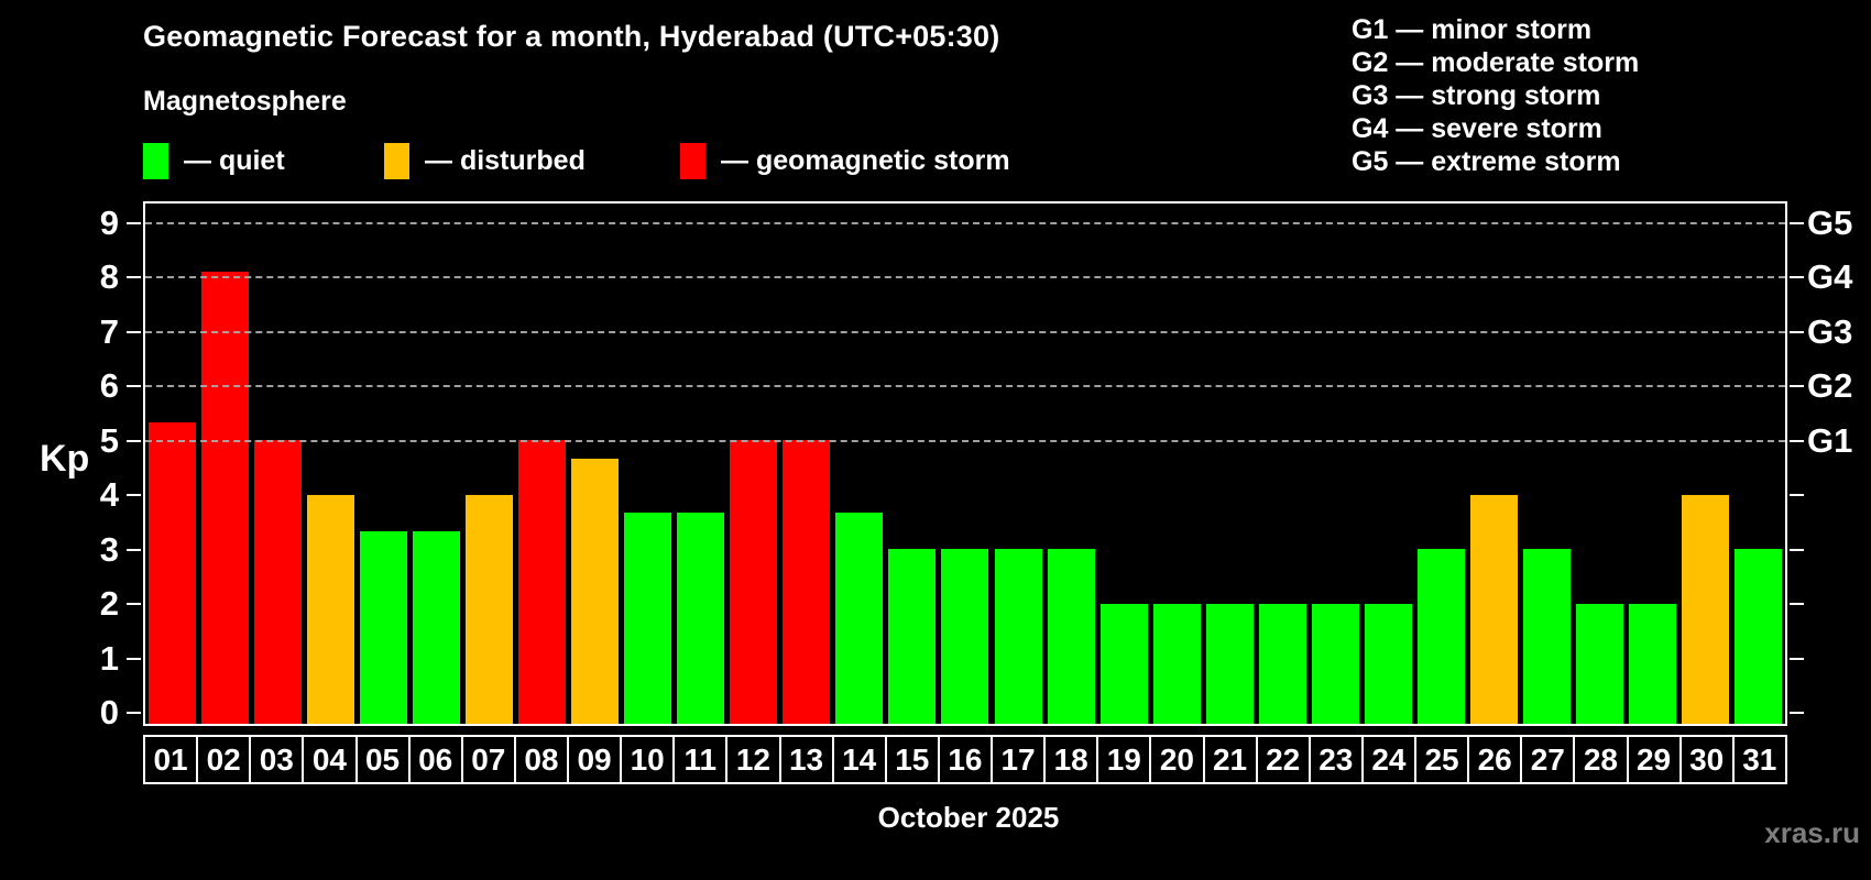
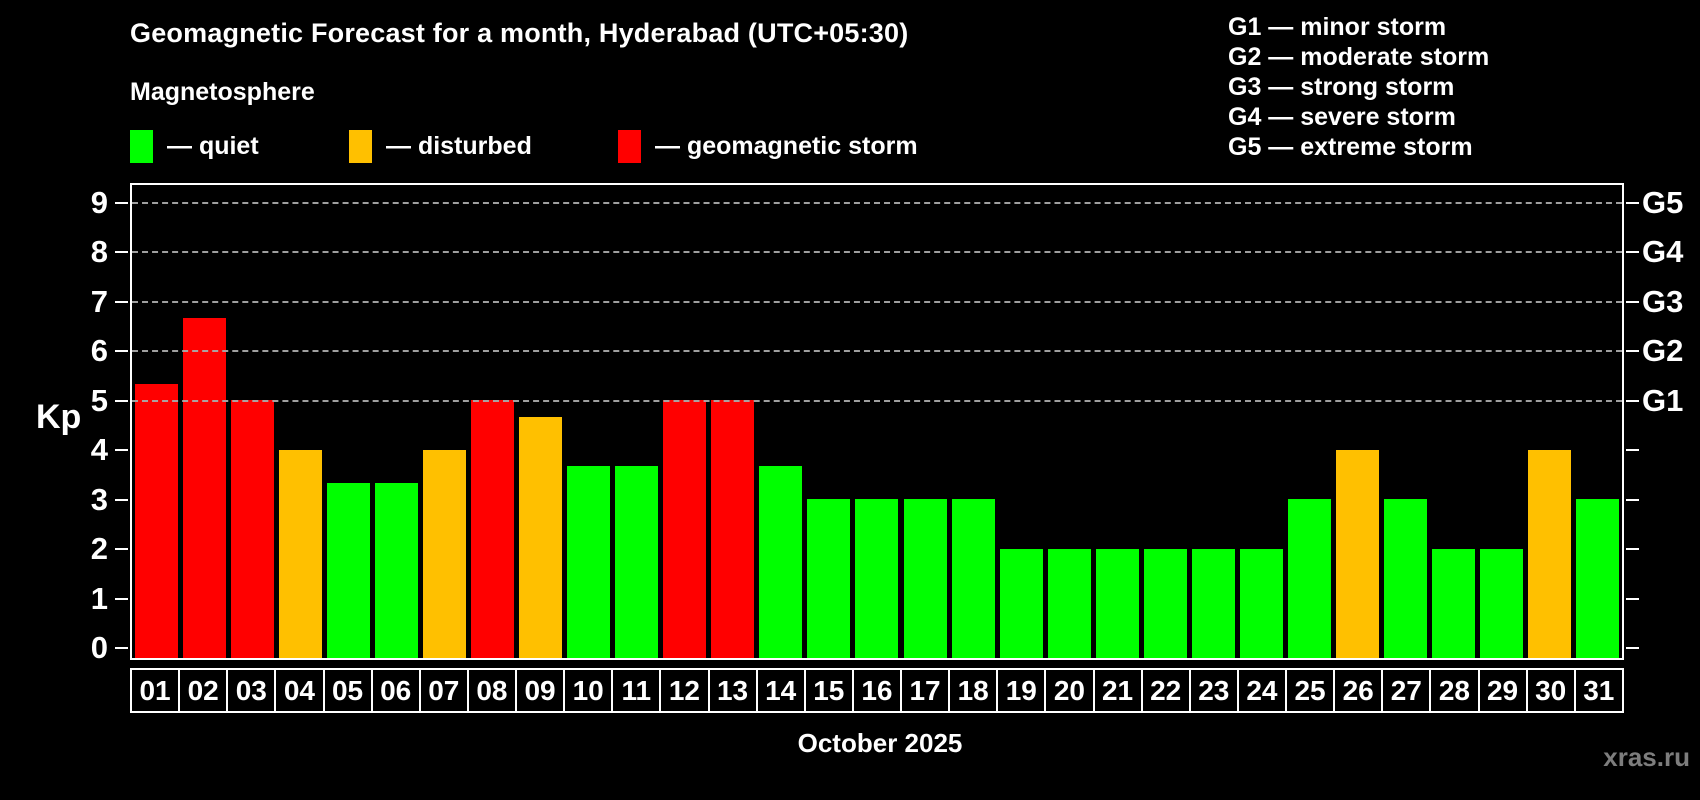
02: 8.1 -> 6.7
